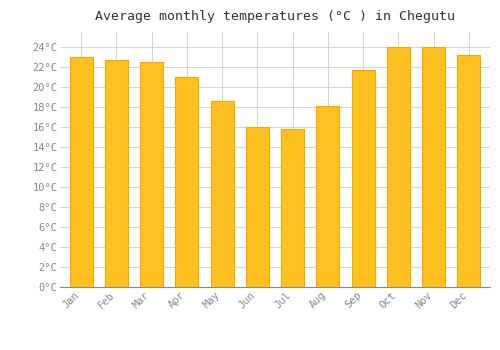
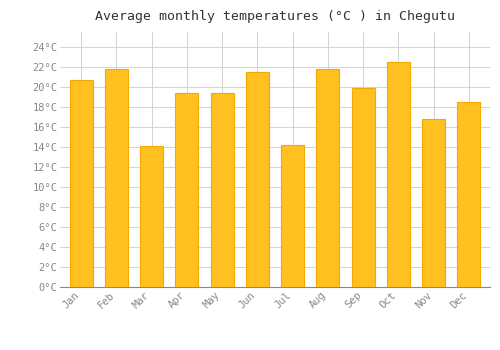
Jan: 23.0°C -> 20.7°C
Feb: 22.7°C -> 21.8°C
Mar: 22.5°C -> 14.1°C
Apr: 21.0°C -> 19.4°C
May: 18.6°C -> 19.4°C
Jun: 16.0°C -> 21.5°C
Jul: 15.8°C -> 14.2°C
Aug: 18.1°C -> 21.8°C
Sep: 21.7°C -> 19.9°C
Oct: 24.0°C -> 22.5°C
Nov: 24.0°C -> 16.8°C
Dec: 23.2°C -> 18.5°C
